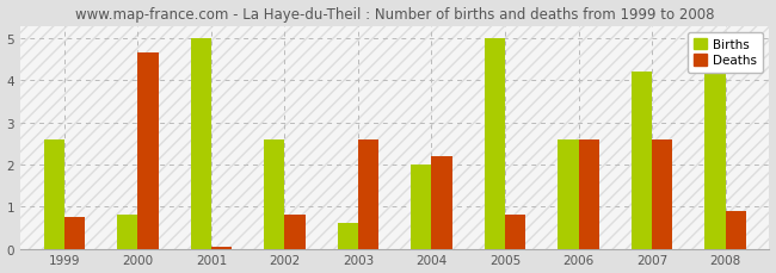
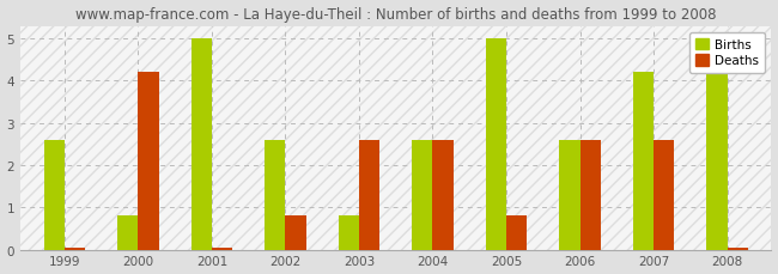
Deaths/1999: 0.75 -> 0.05
Deaths/2000: 4.65 -> 4.20
Births/2003: 0.6 -> 0.8
Births/2004: 2.0 -> 2.6
Deaths/2004: 2.20 -> 2.60
Deaths/2008: 0.90 -> 0.05
